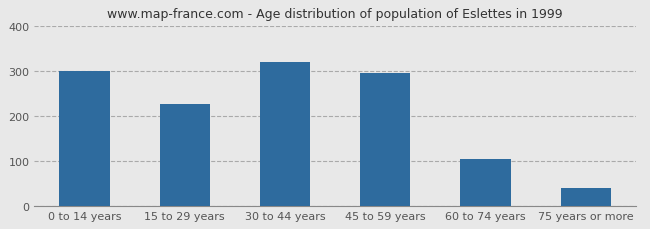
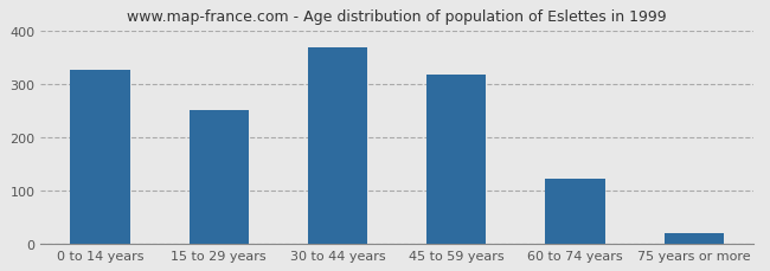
0 to 14 years: 300 -> 325
15 to 29 years: 225 -> 251
30 to 44 years: 320 -> 369
45 to 59 years: 295 -> 316
60 to 74 years: 105 -> 122
75 years or more: 40 -> 20
